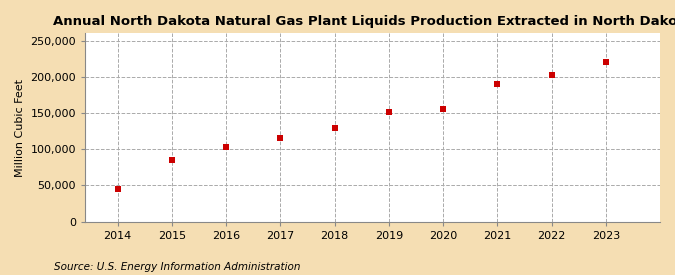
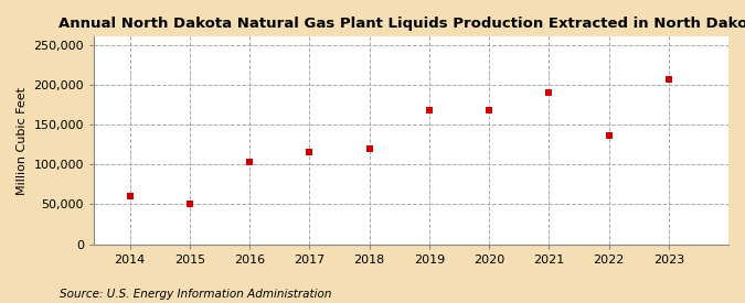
2014: 45,000 -> 60,000
2015: 85,000 -> 50,000
2018: 130,000 -> 120,000
2019: 152,000 -> 168,000
2020: 155,000 -> 168,000
2022: 203,000 -> 136,000
2023: 220,000 -> 206,000
